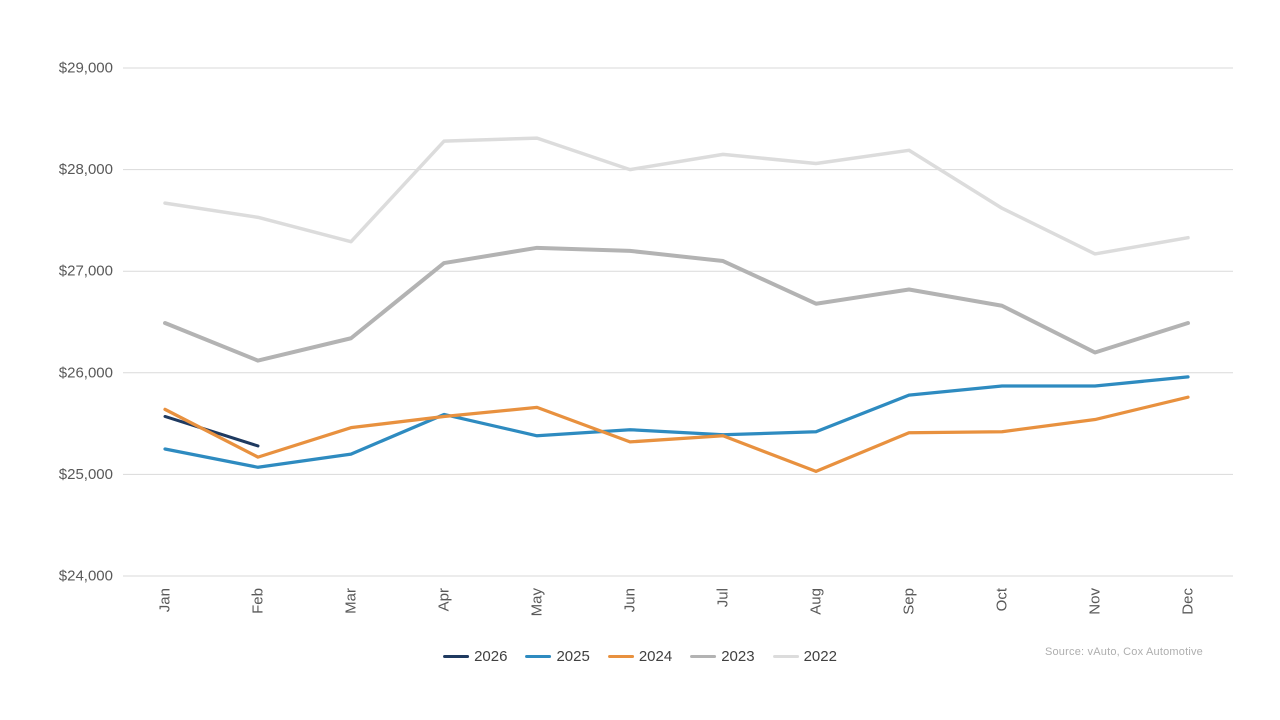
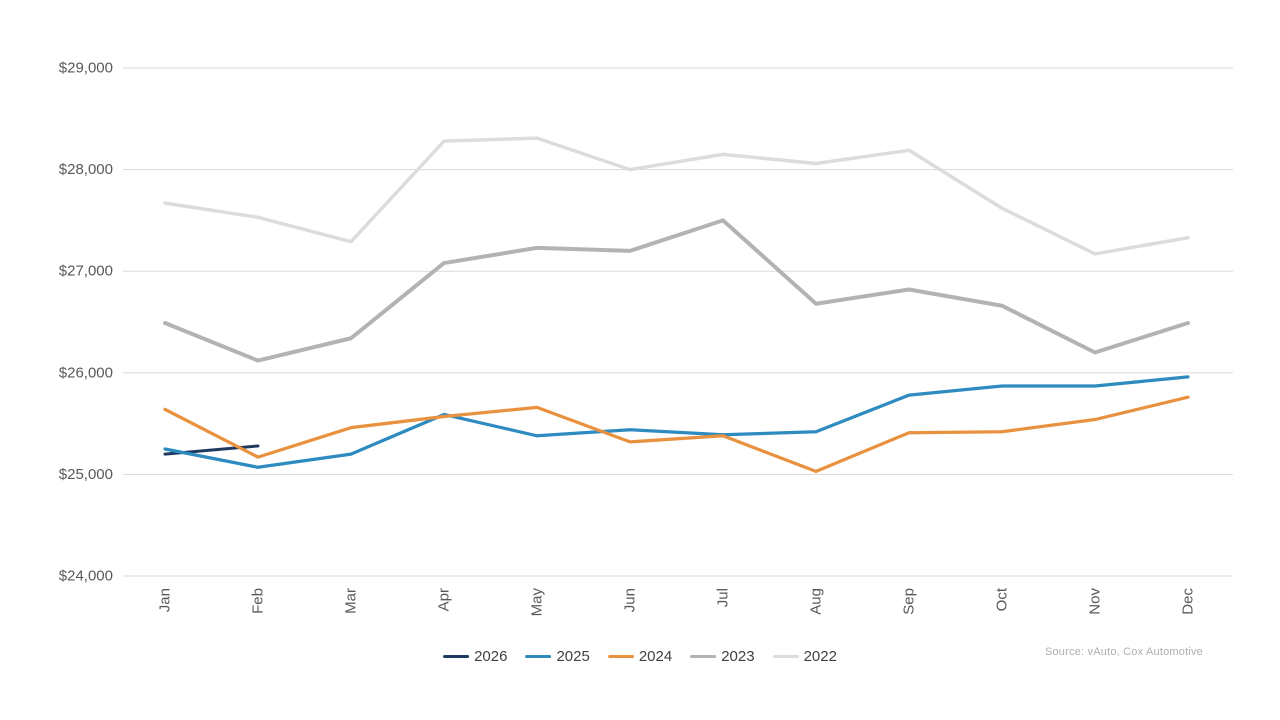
2026/Jan: $25570 -> $25200
2023/Jul: $27100 -> $27500
